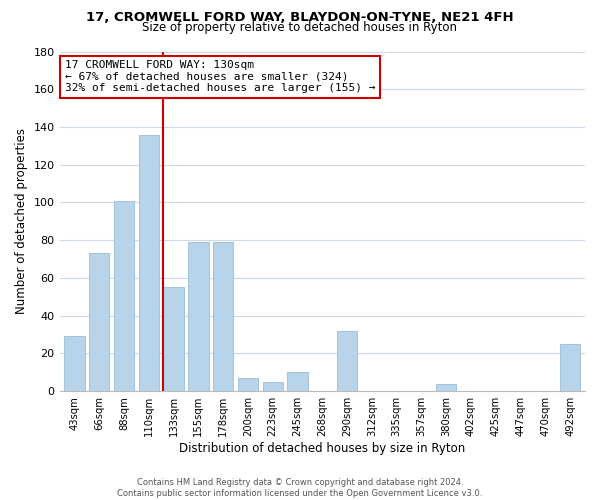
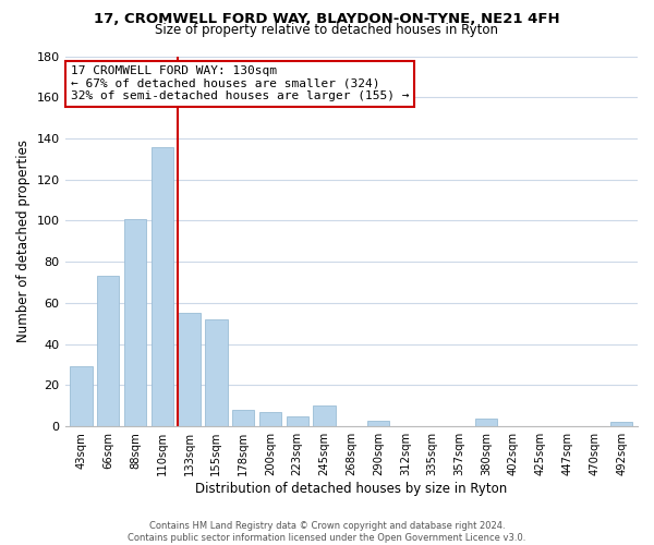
155sqm: 79 -> 52
178sqm: 79 -> 8
290sqm: 32 -> 3
492sqm: 25 -> 2
